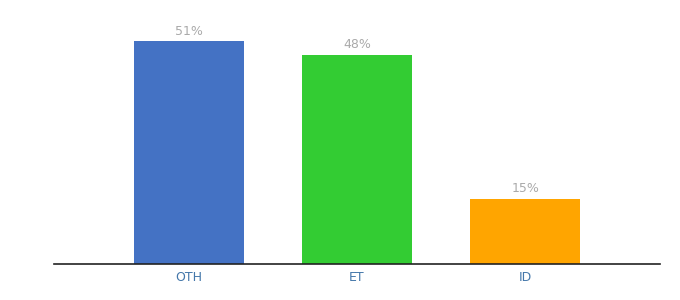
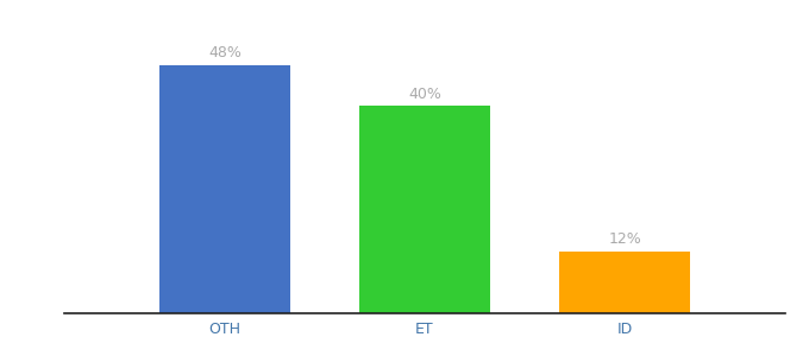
OTH: 51% -> 48%
ET: 48% -> 40%
ID: 15% -> 12%
